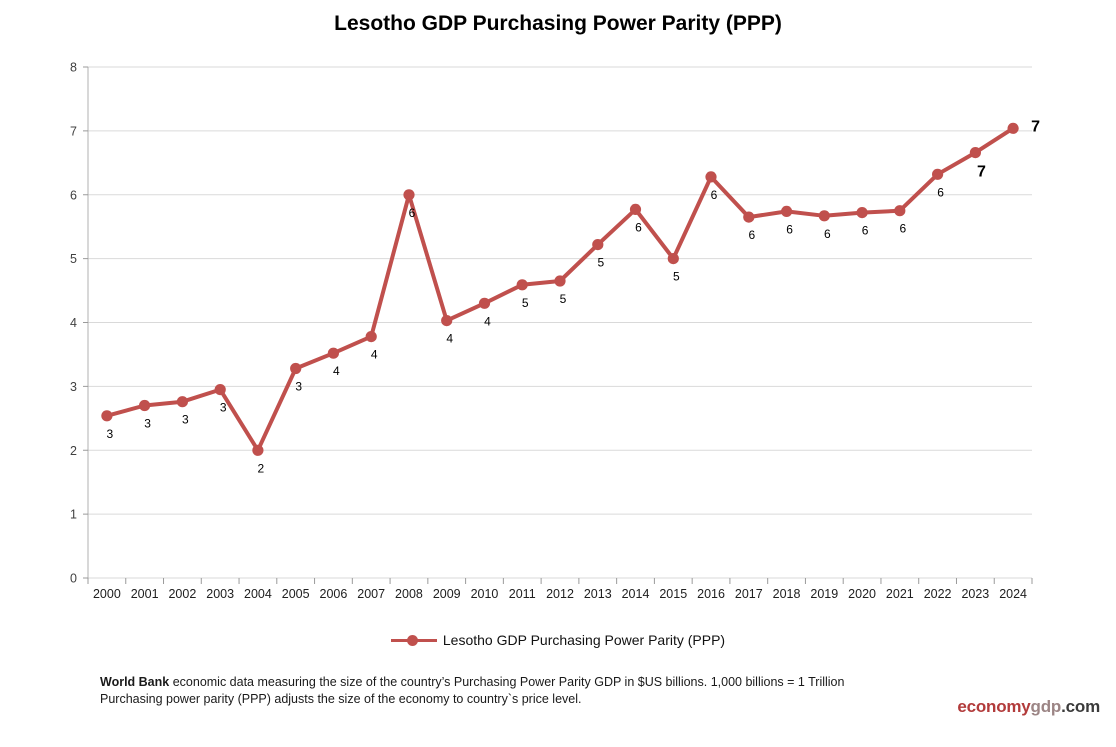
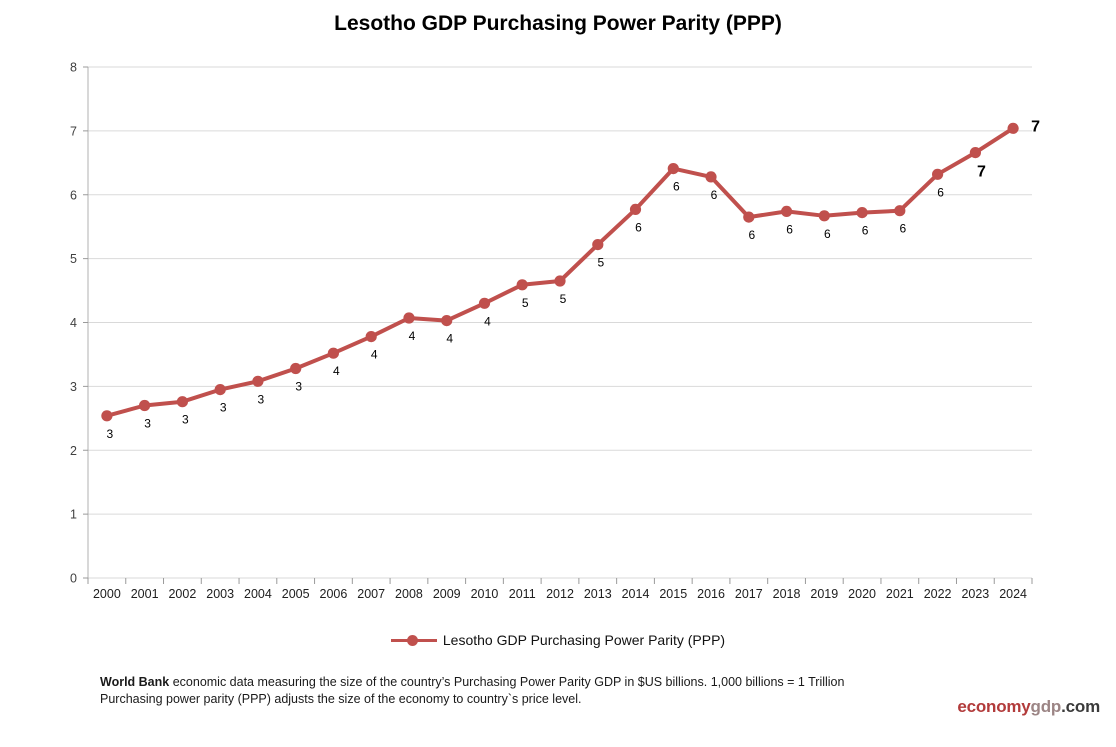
2004: 2 -> 3
2008: 6 -> 4
2015: 5 -> 6
